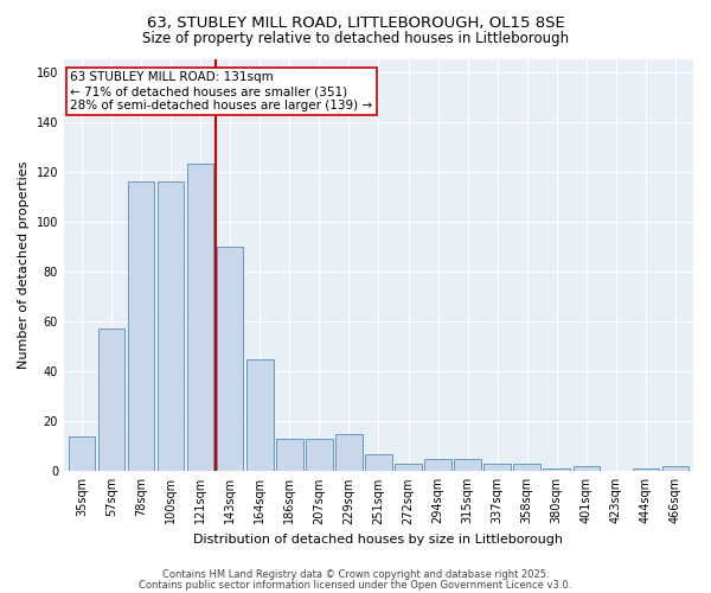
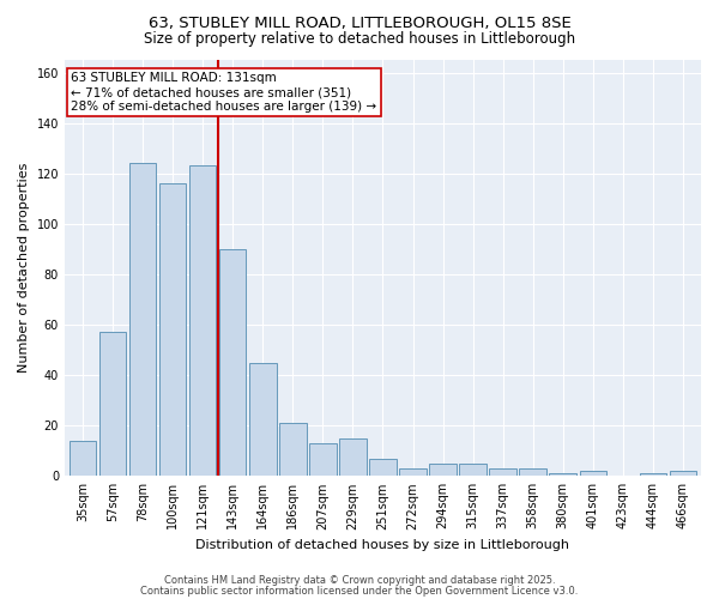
78sqm: 116 -> 124
186sqm: 13 -> 21
